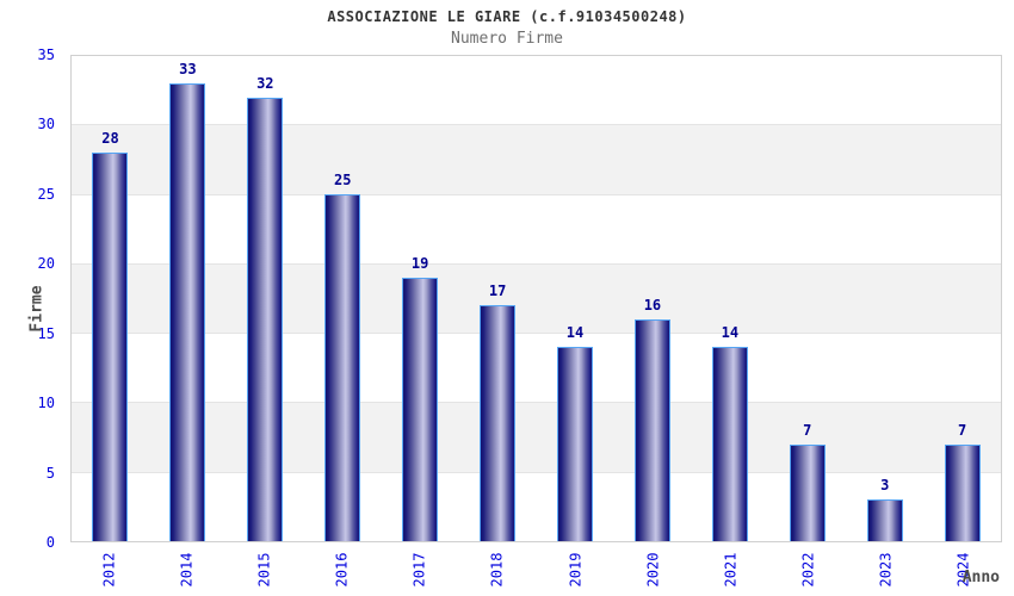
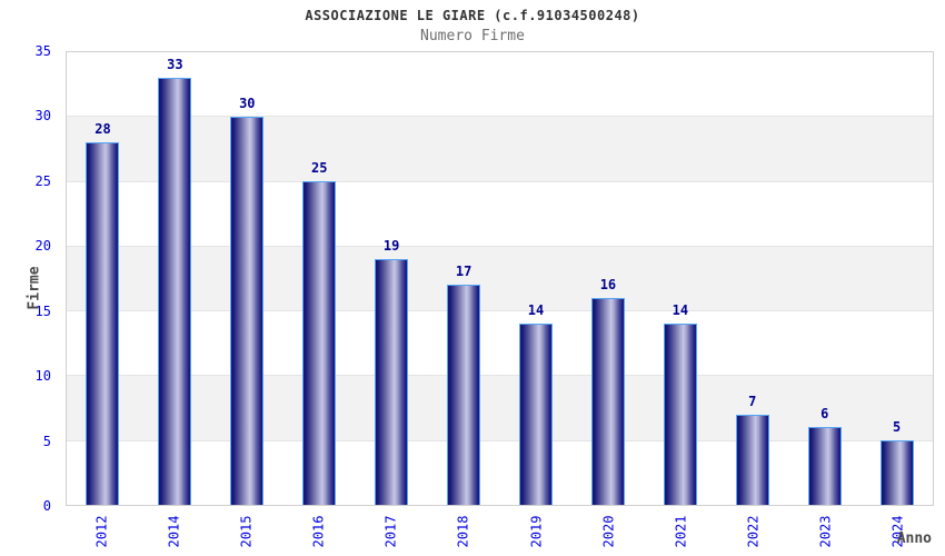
2015: 32 -> 30
2023: 3 -> 6
2024: 7 -> 5
